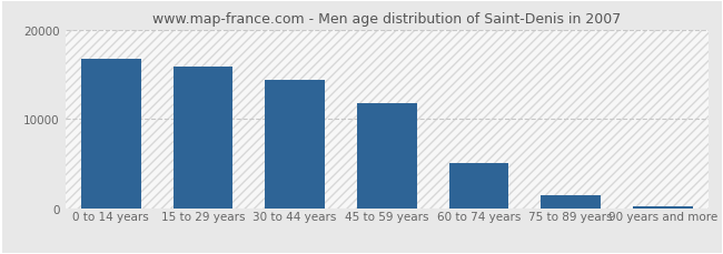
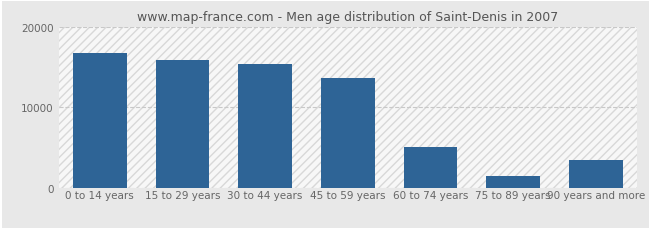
30 to 44 years: 14400 -> 15400
45 to 59 years: 11700 -> 13600
90 years and more: 200 -> 3400
